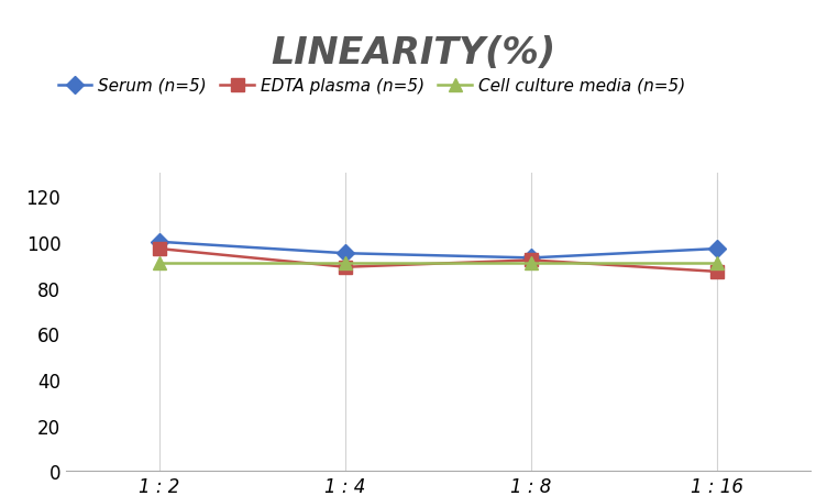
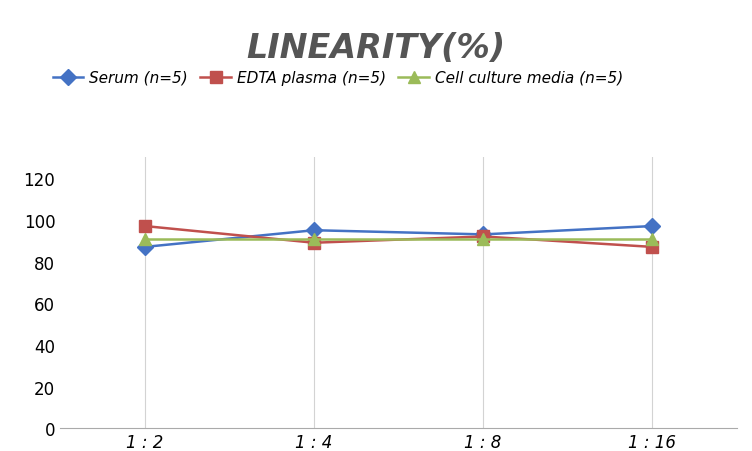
Serum (n=5)/1 : 2: 100 -> 87
